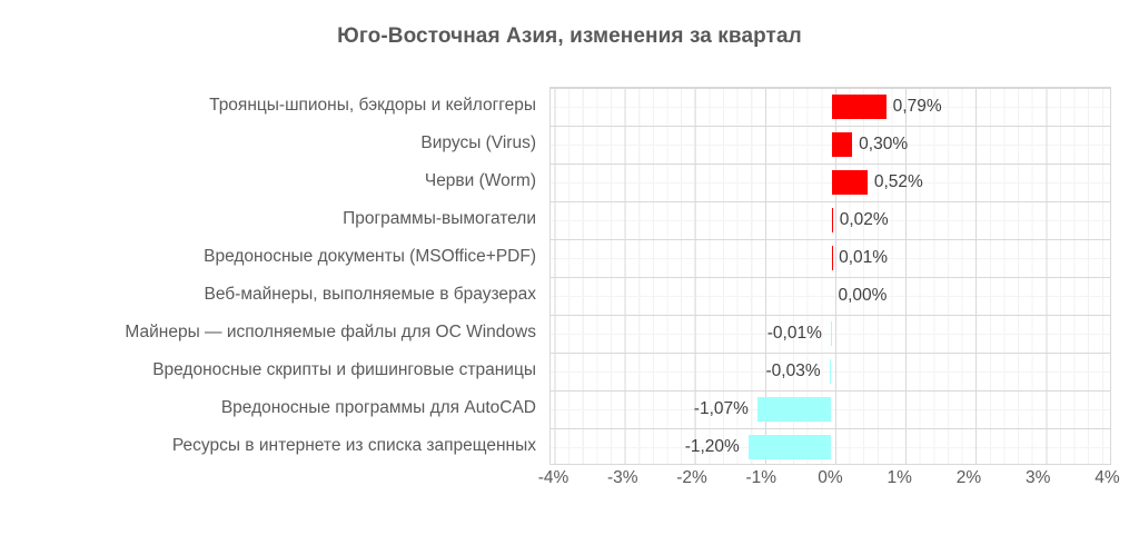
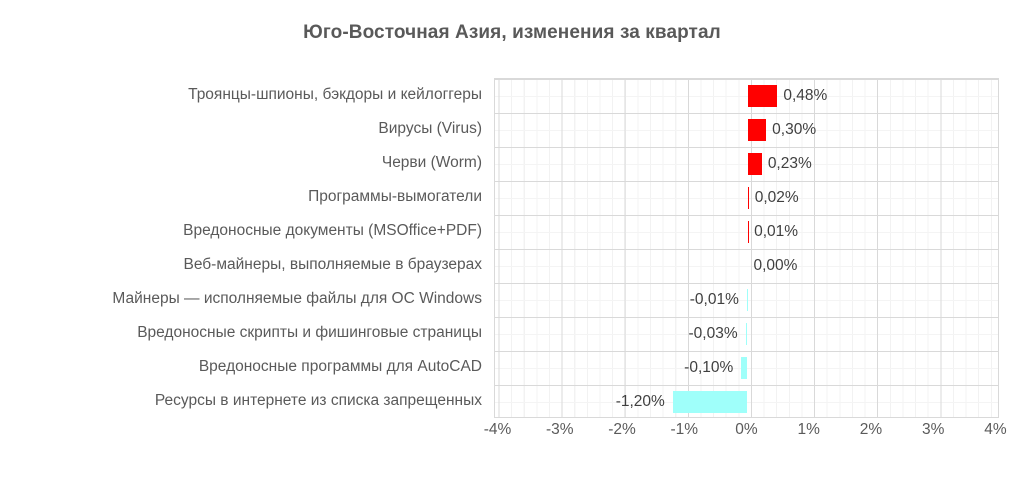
Троянцы-шпионы, бэкдоры и кейлоггеры: 0,79% -> 0,48%
Черви (Worm): 0,52% -> 0,23%
Вредоносные программы для AutoCAD: -1,07% -> -0,10%
